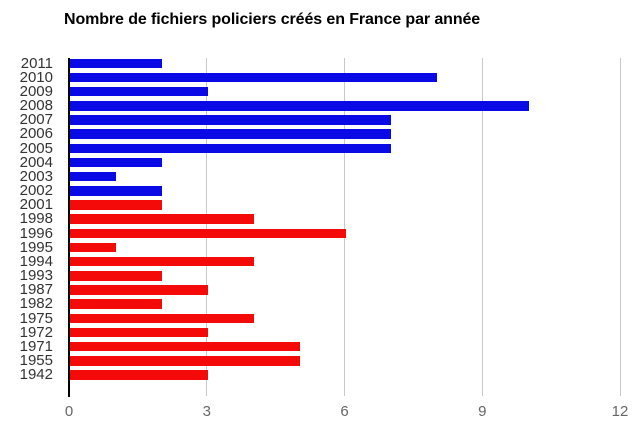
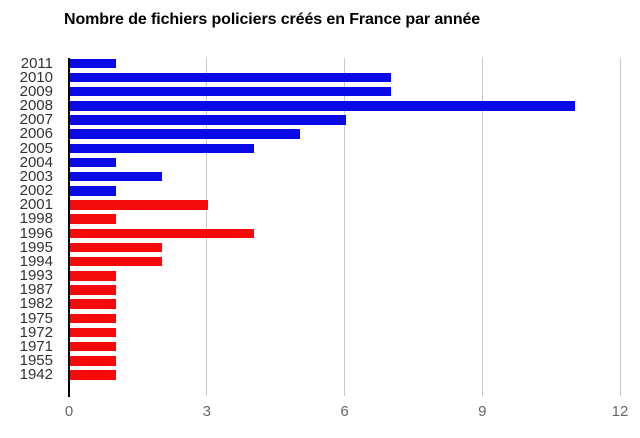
2011: 2 -> 1
2010: 8 -> 7
2009: 3 -> 7
2008: 10 -> 11
2007: 7 -> 6
2006: 7 -> 5
2005: 7 -> 4
2004: 2 -> 1
2003: 1 -> 2
2002: 2 -> 1
2001: 2 -> 3
1998: 4 -> 1
1996: 6 -> 4
1995: 1 -> 2
1994: 4 -> 2
1993: 2 -> 1
1987: 3 -> 1
1982: 2 -> 1
1975: 4 -> 1
1972: 3 -> 1
1971: 5 -> 1
1955: 5 -> 1
1942: 3 -> 1
